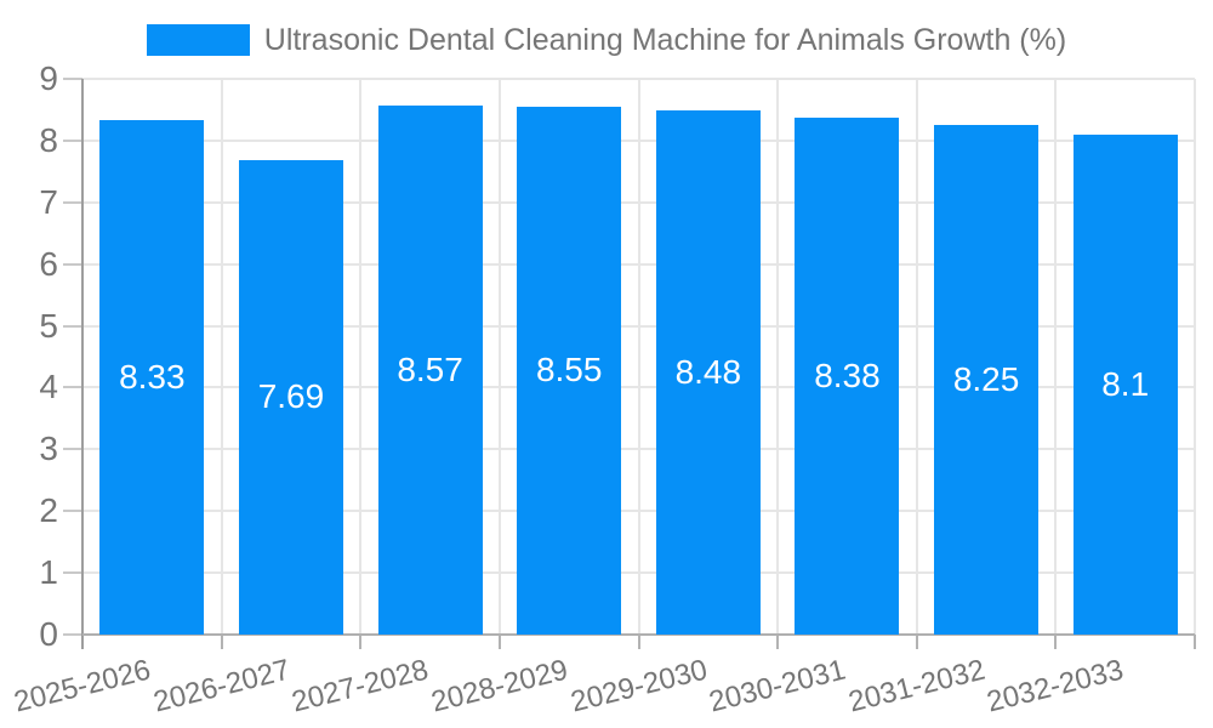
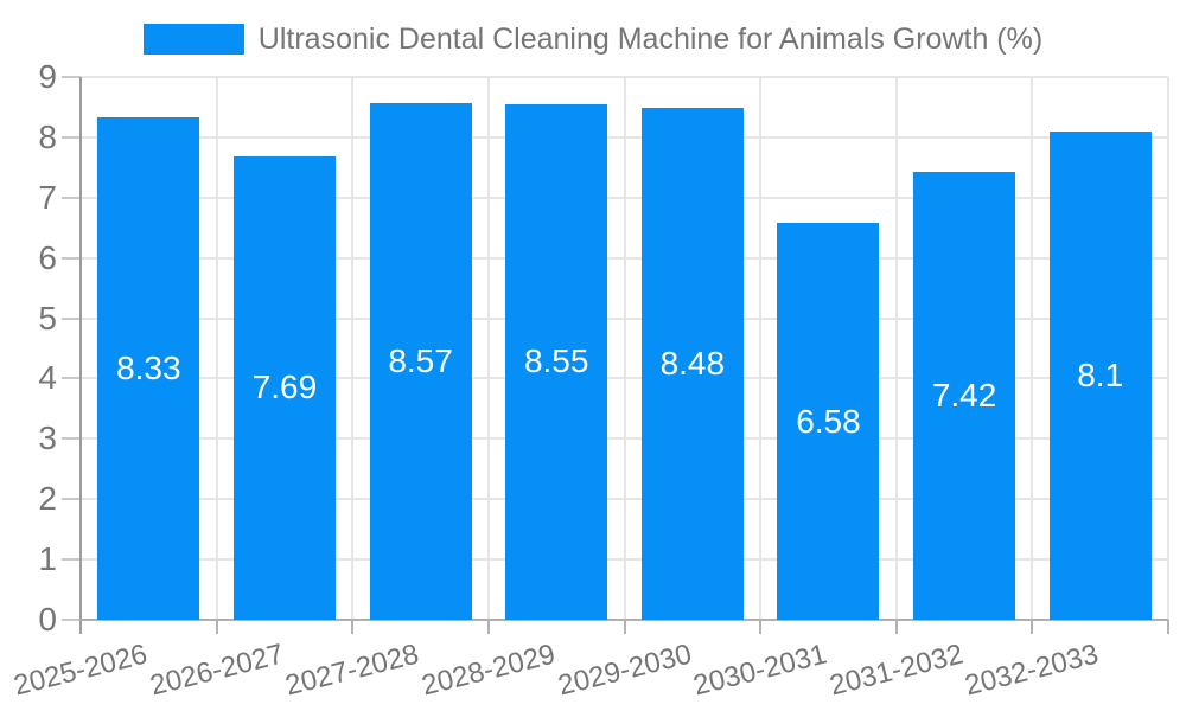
2030-2031: 8.38 -> 6.58
2031-2032: 8.25 -> 7.42
